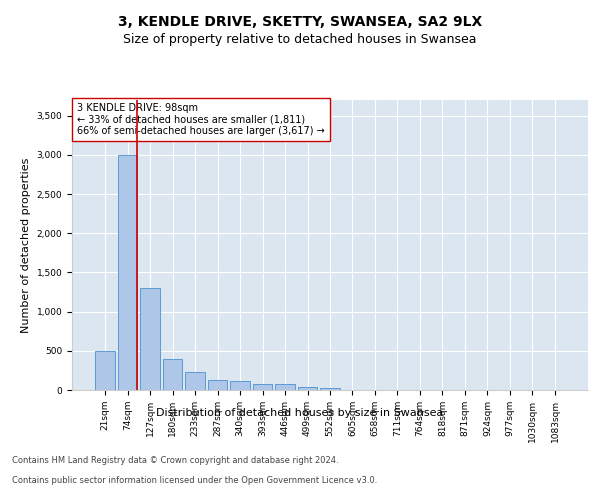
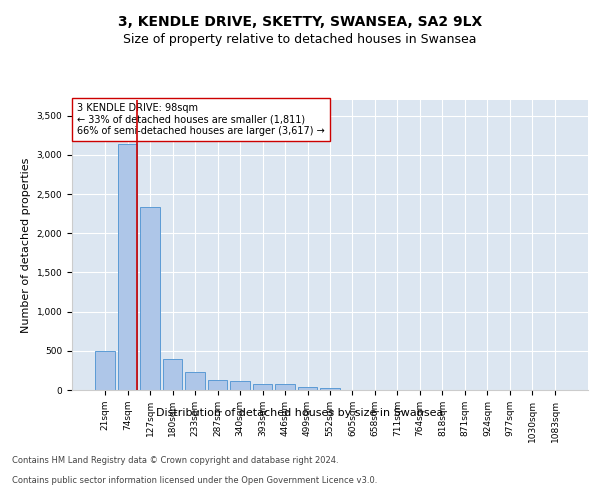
74sqm: 3,000 -> 3,140
127sqm: 1,300 -> 2,340
